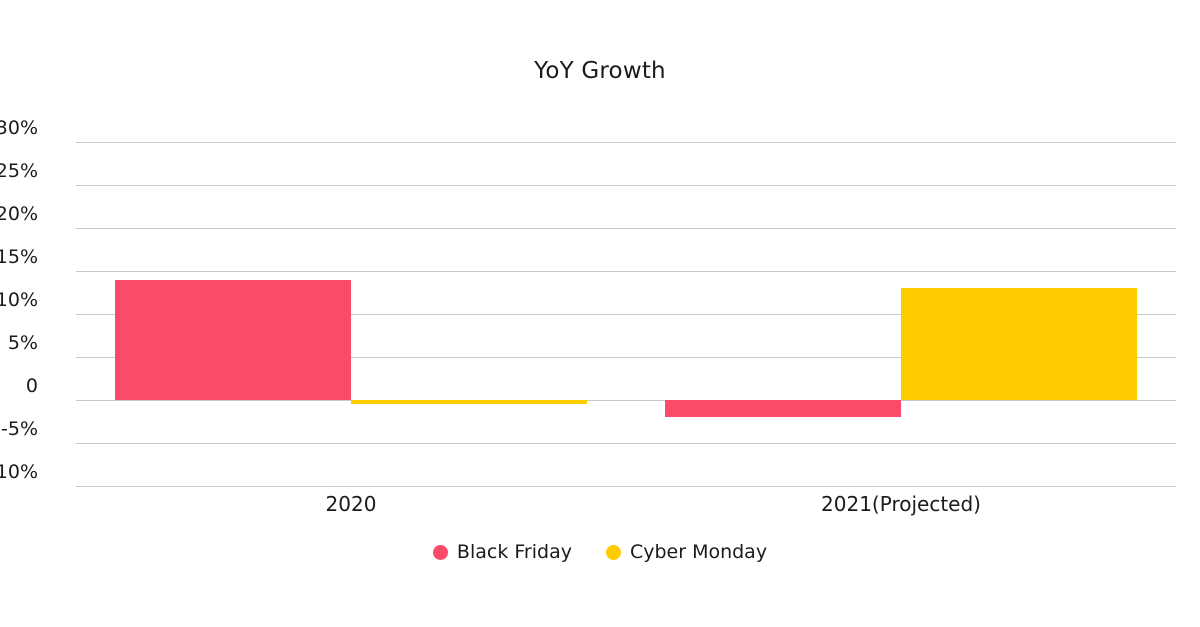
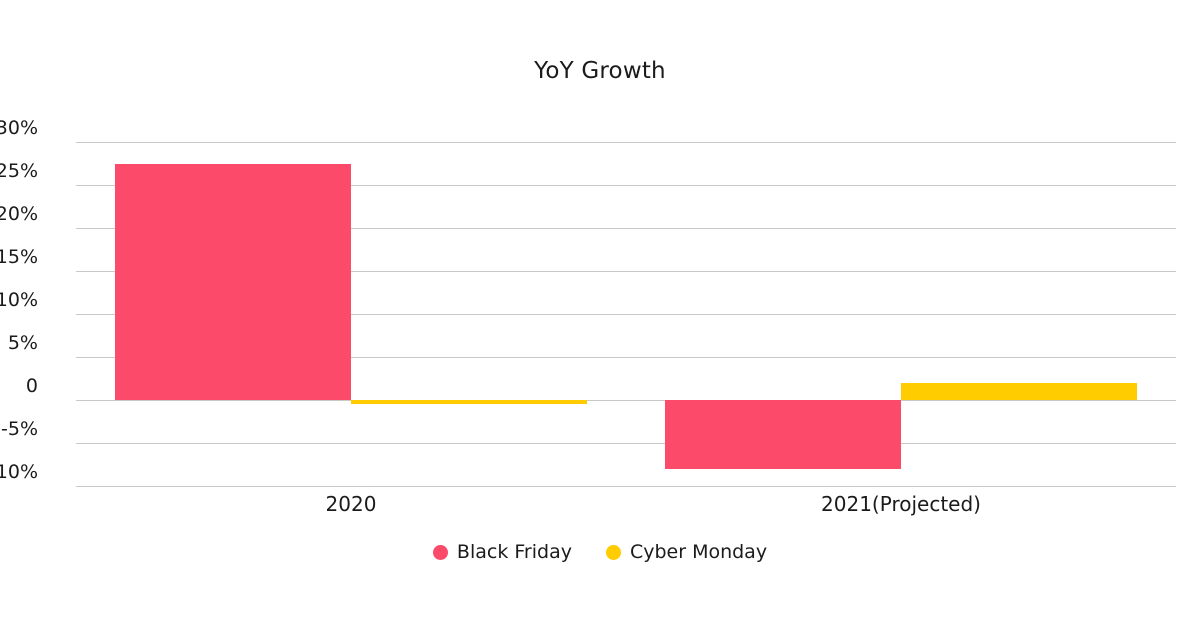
Black Friday/2020: 14% -> 28%
Black Friday/2021(Projected): -2% -> -8%
Cyber Monday/2021(Projected): 13% -> 2%
